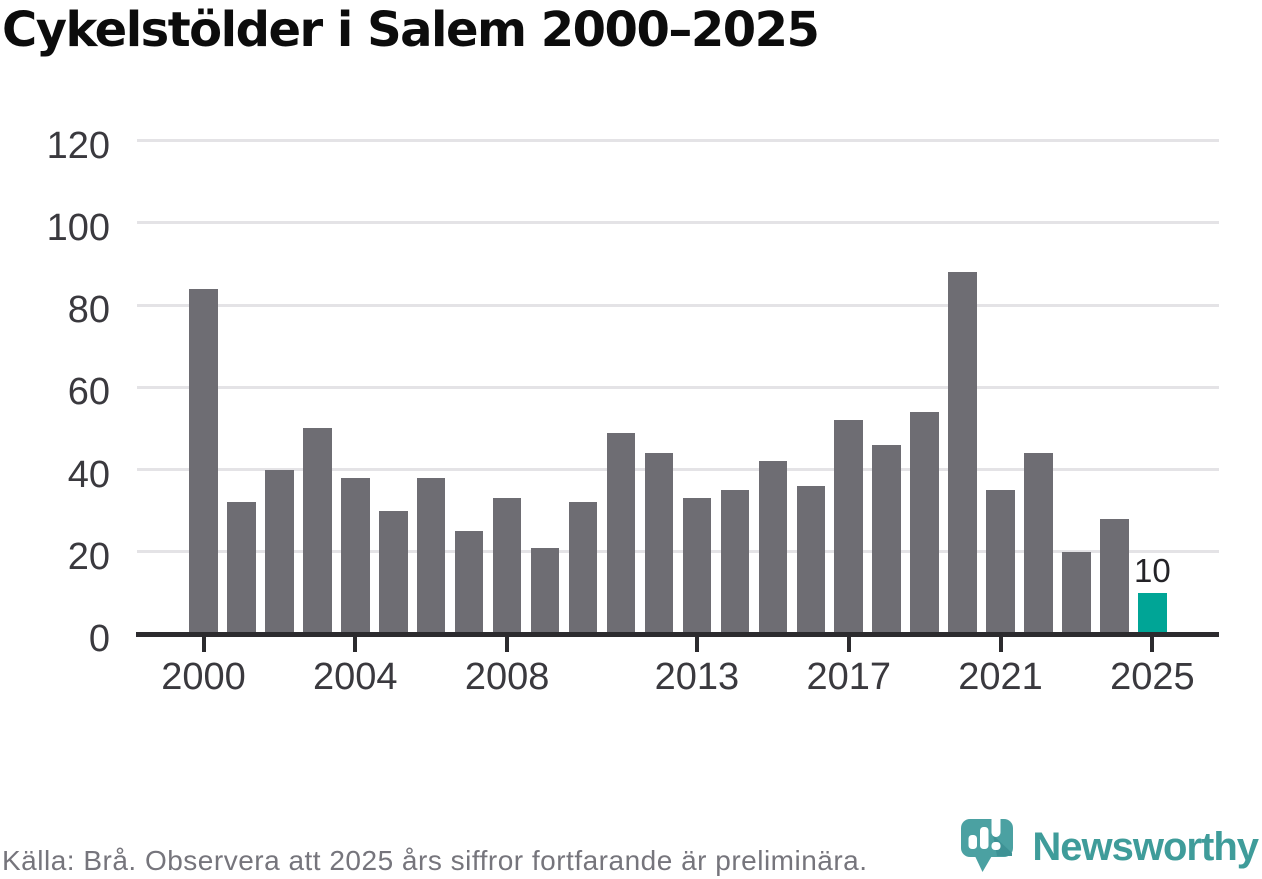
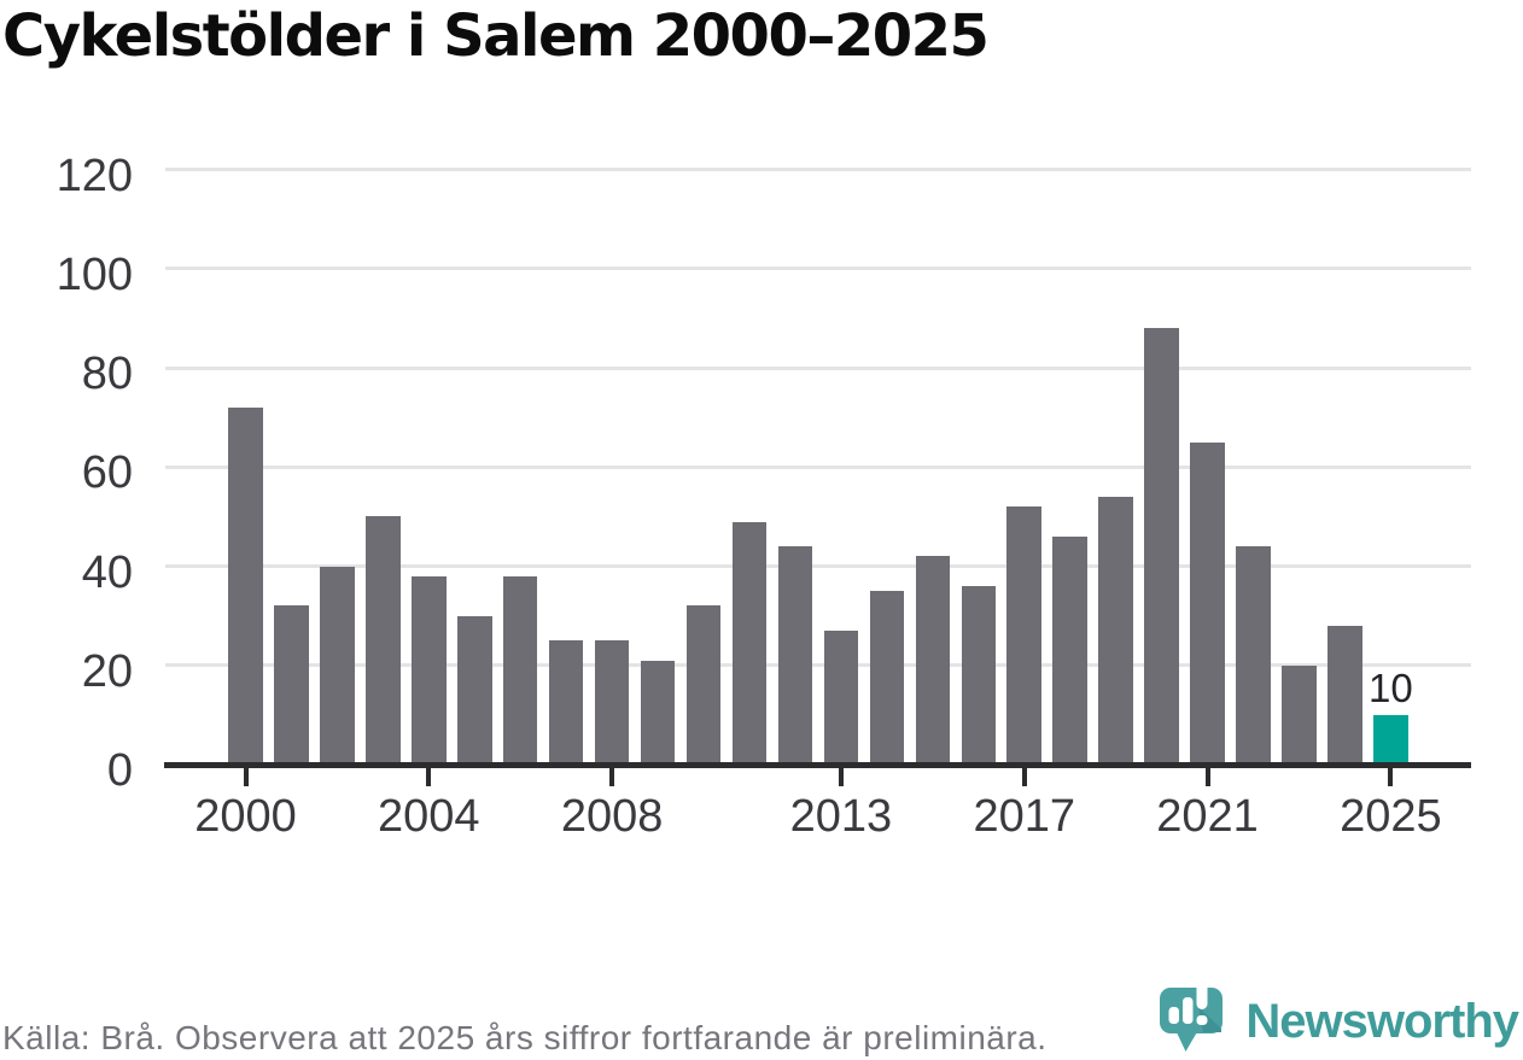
2000: 84 -> 72
2008: 33 -> 25
2013: 33 -> 27
2021: 35 -> 65
